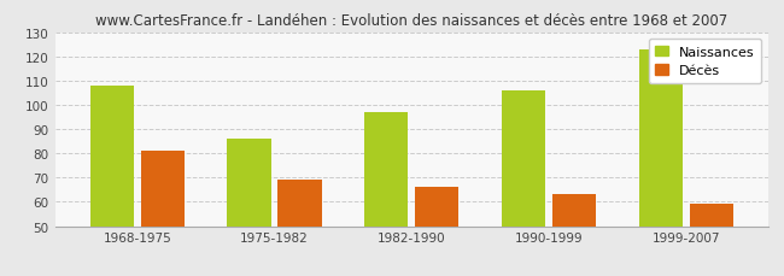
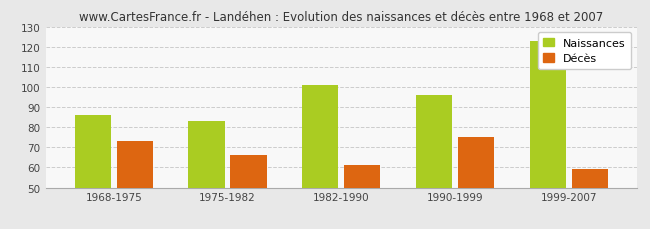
Naissances/1968-1975: 108 -> 86
Décès/1968-1975: 81 -> 73
Naissances/1975-1982: 86 -> 83
Décès/1975-1982: 69 -> 66
Naissances/1982-1990: 97 -> 101
Décès/1982-1990: 66 -> 61
Naissances/1990-1999: 106 -> 96
Décès/1990-1999: 63 -> 75
